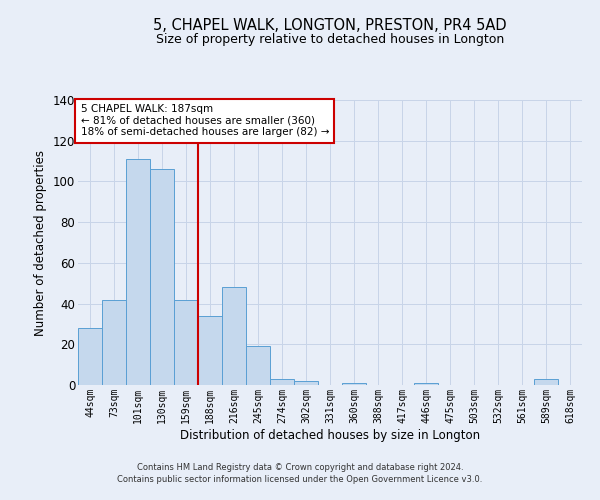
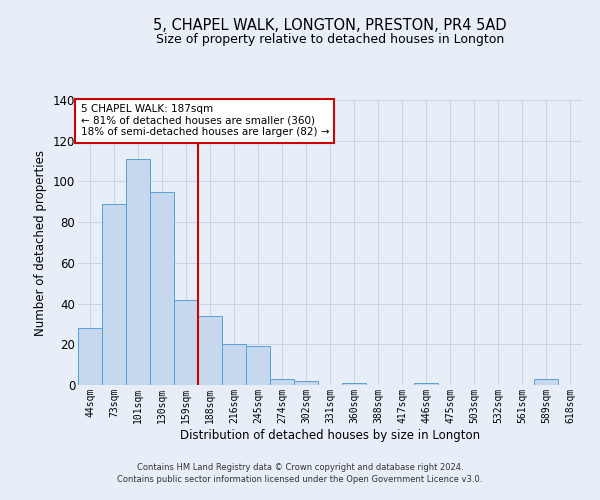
73sqm: 42 -> 89
130sqm: 106 -> 95
216sqm: 48 -> 20
